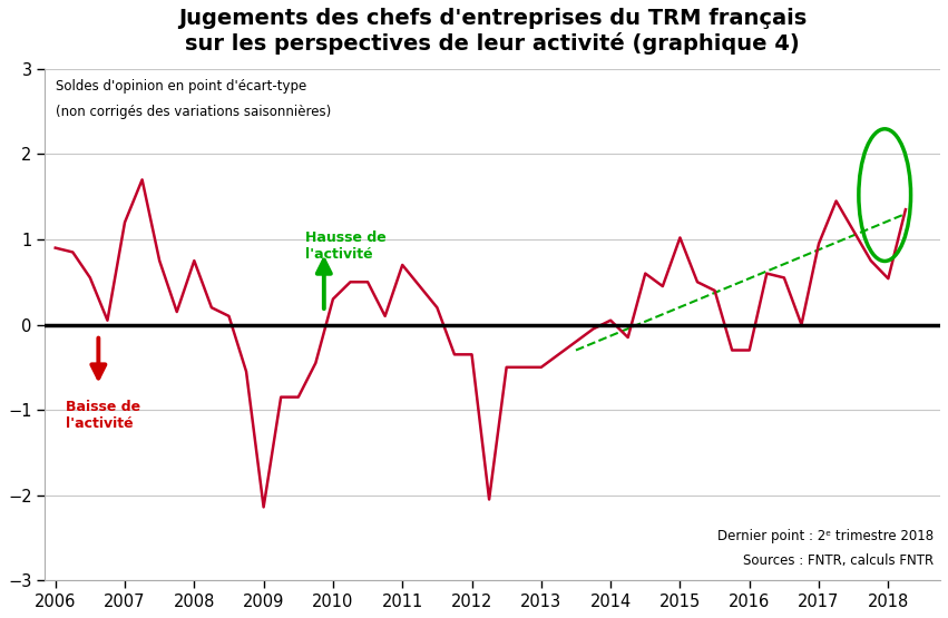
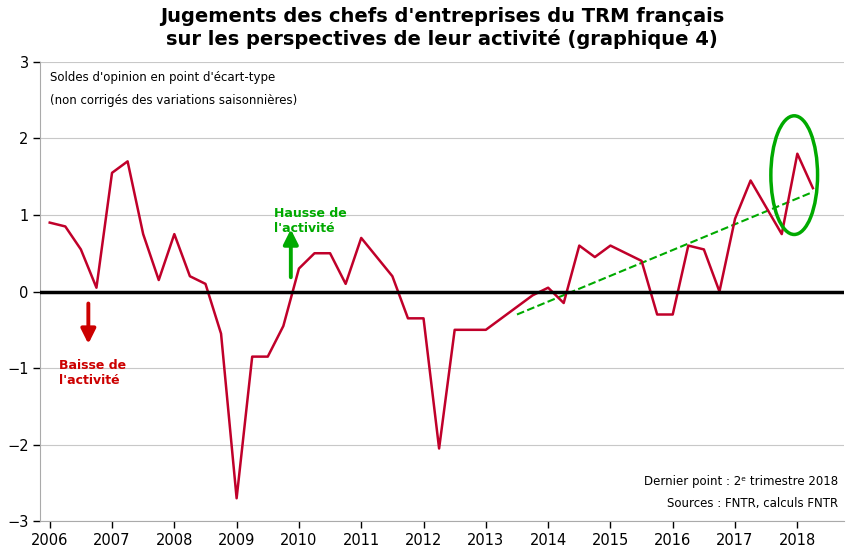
2007: 1.20 -> 1.55
2009: -2.14 -> -2.70
2015: 1.02 -> 0.60
2018: 0.54 -> 1.80
